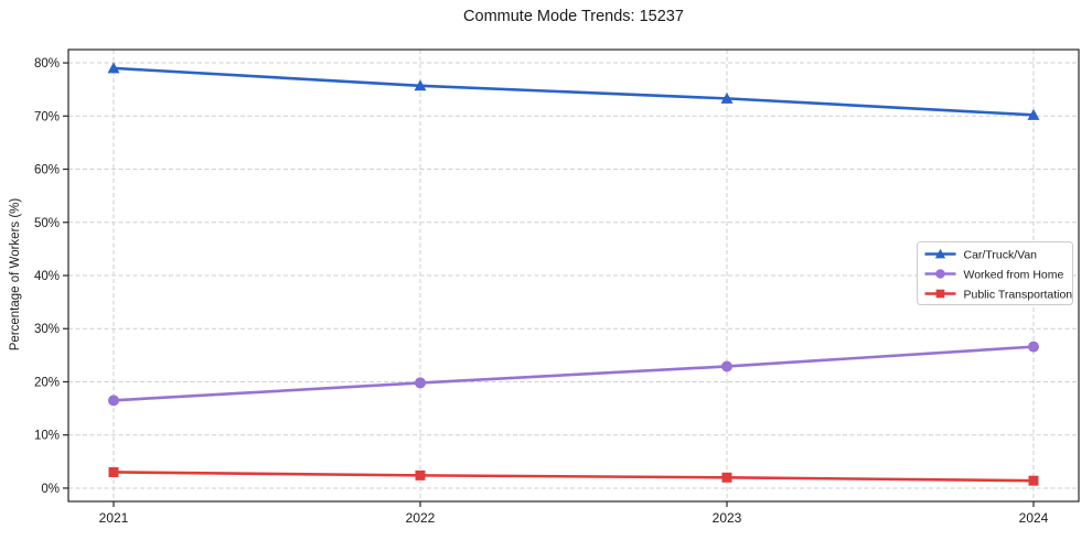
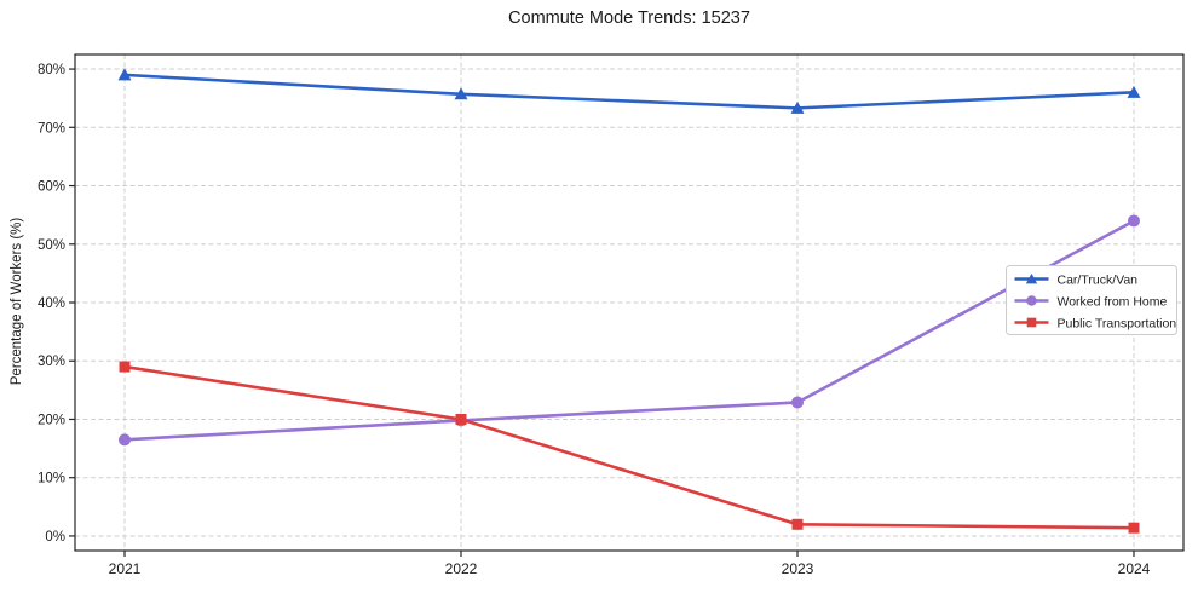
Public Transportation/2021: 3% -> 29%
Public Transportation/2022: 2% -> 20%
Car/Truck/Van/2024: 70% -> 76%
Worked from Home/2024: 27% -> 54%
